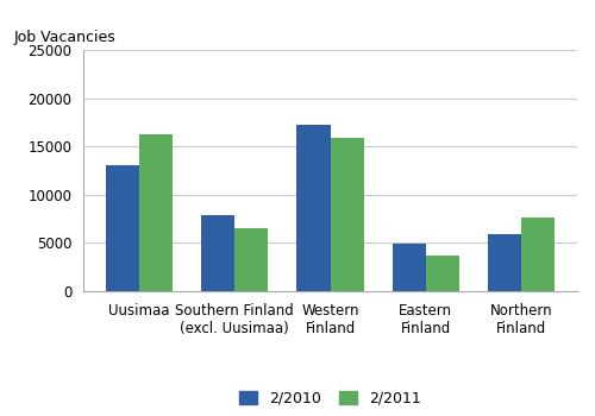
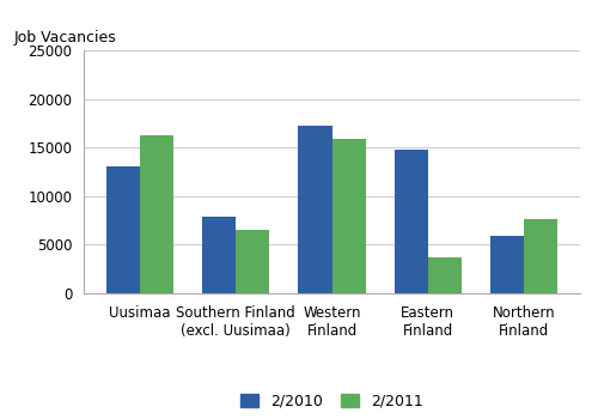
2/2010/Eastern Finland: 4900 -> 14800
